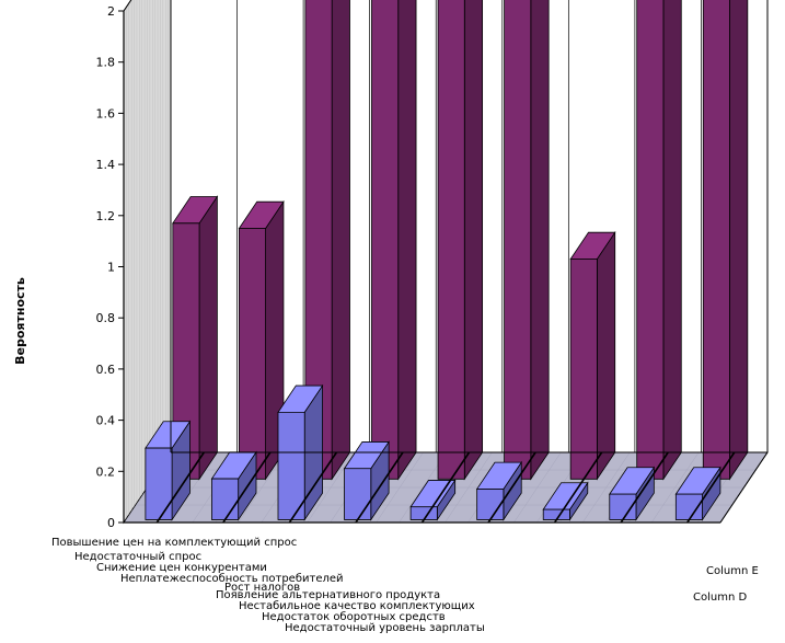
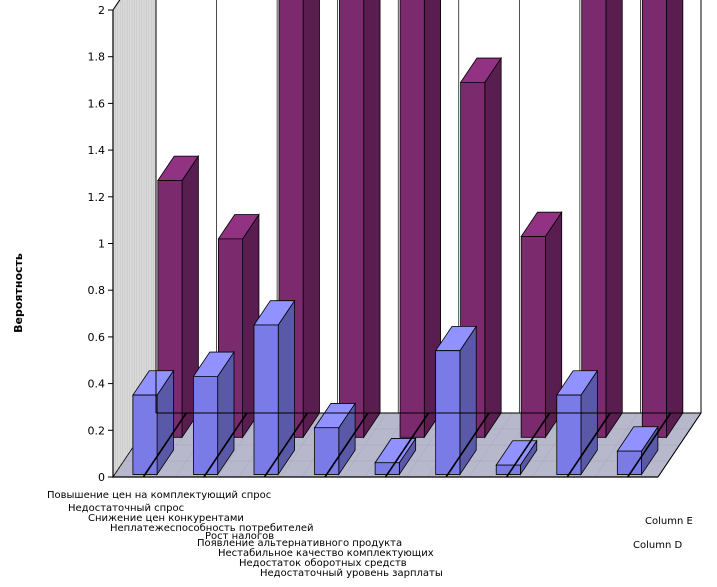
Column E/Повышение цен на комплектующий спрос: 0.28 -> 0.34
Column D/Повышение цен на комплектующий спрос: 1.00 -> 1.10
Column E/Недостаточный спрос: 0.16 -> 0.42
Column D/Недостаточный спрос: 0.98 -> 0.85
Column E/Снижение цен конкурентами: 0.42 -> 0.64
Column E/Появление альтернативного продукта: 0.12 -> 0.53
Column D/Появление альтернативного продукта: 2.00 -> 1.52
Column E/Недостаток оборотных средств: 0.10 -> 0.34
